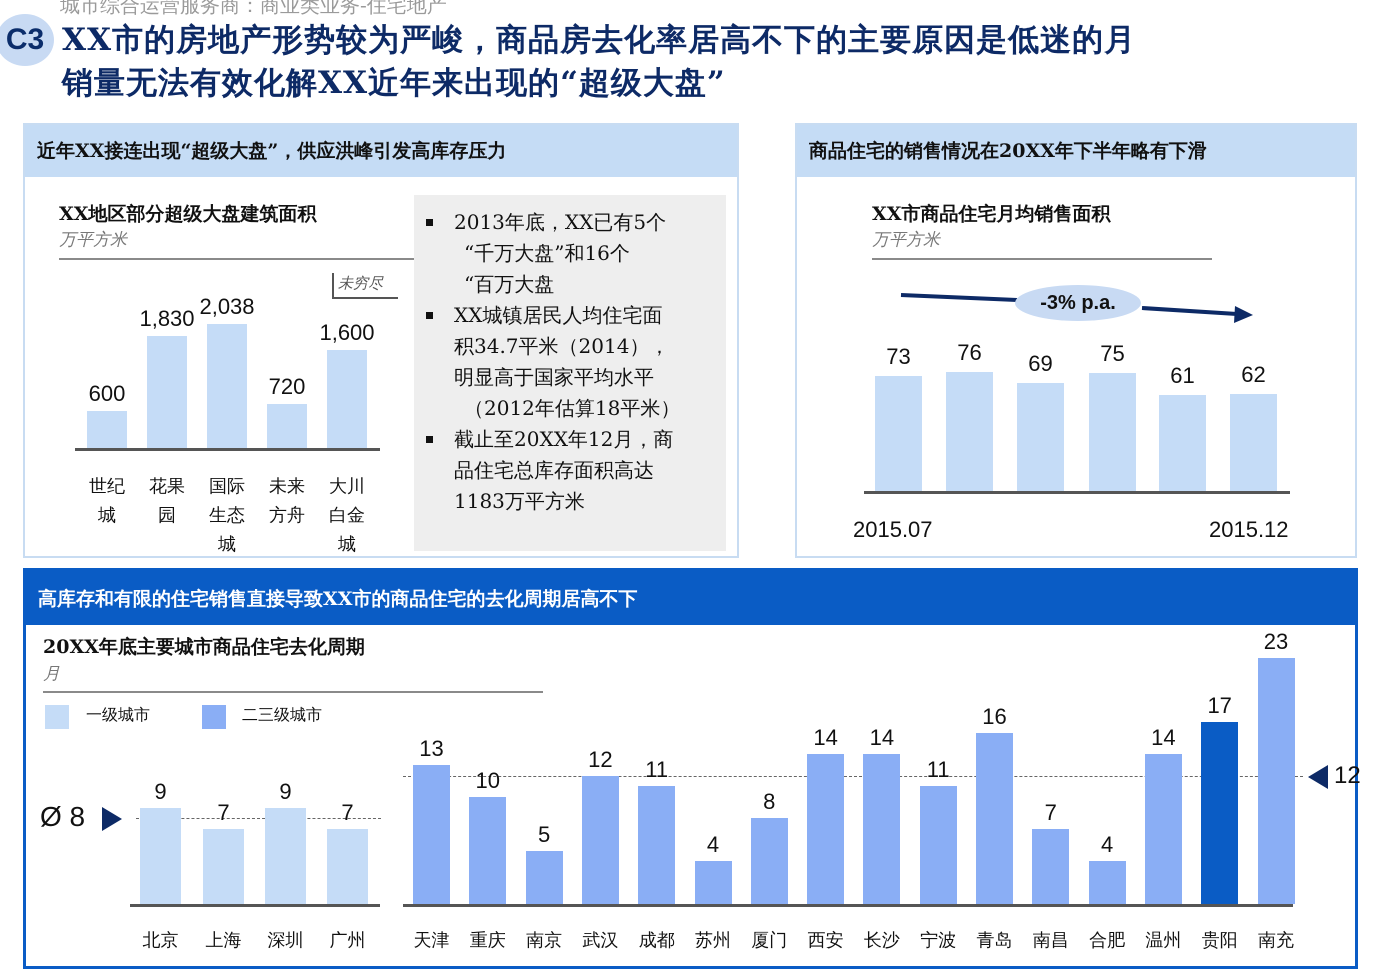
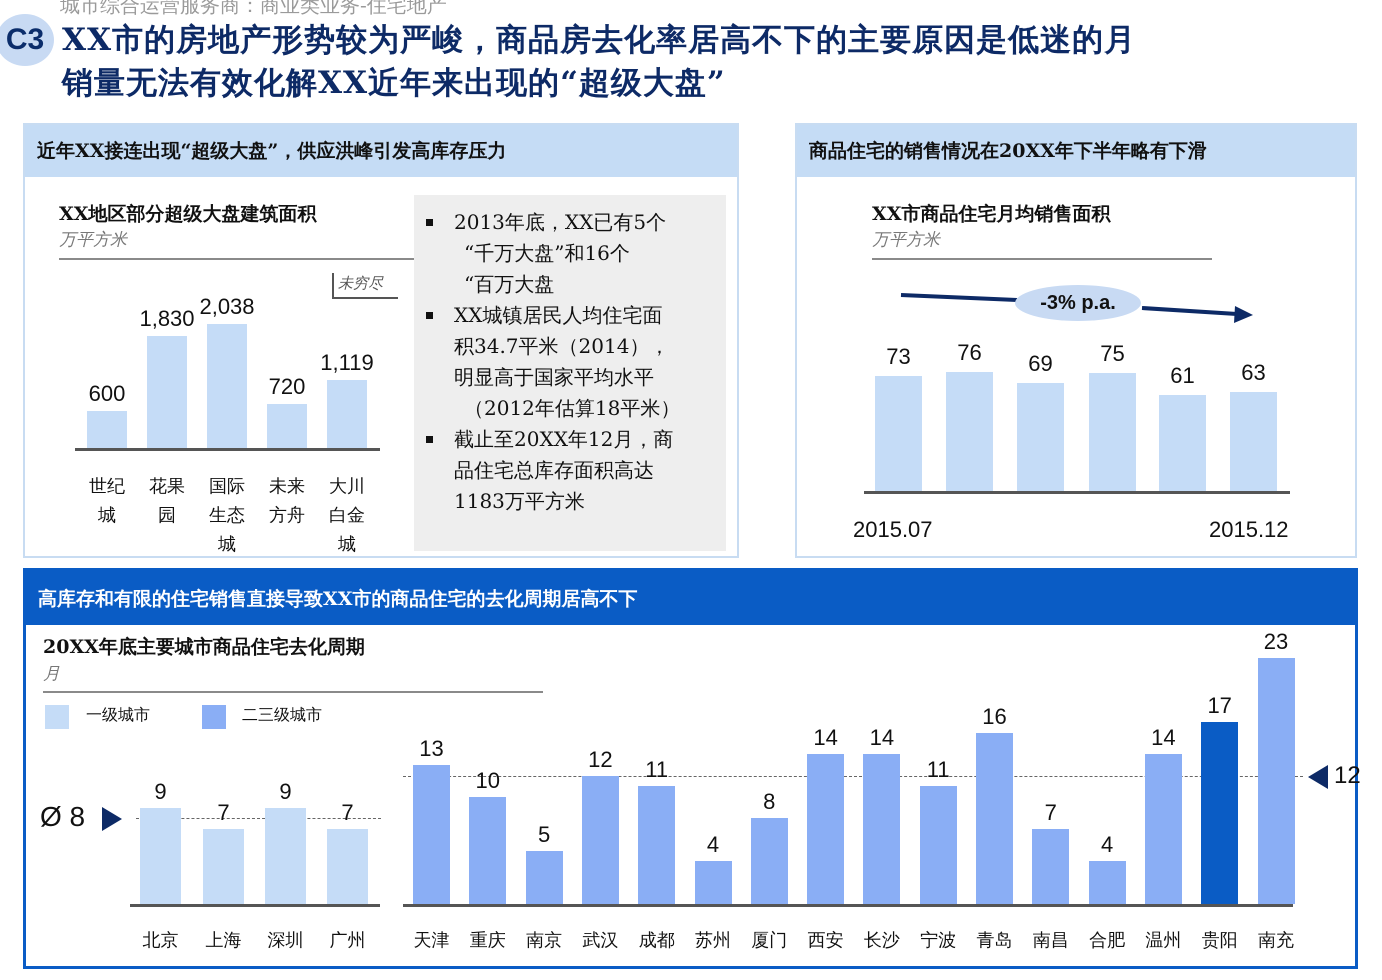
XX地区部分超级大盘建筑面积/大川白金城: 1,600 -> 1,119
XX市商品住宅月均销售面积/2015.12: 62 -> 63
